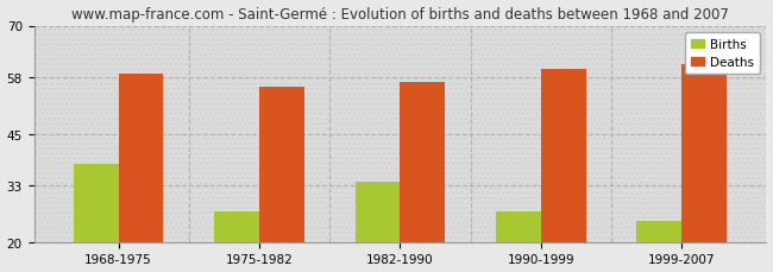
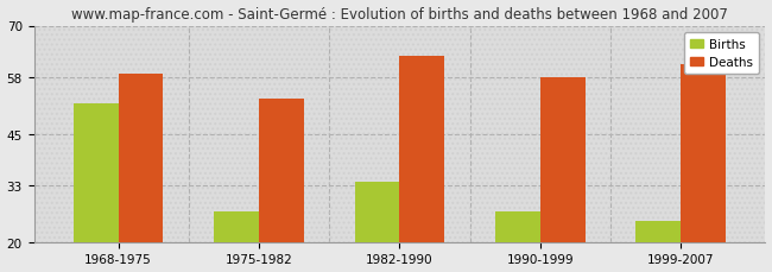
Births/1968-1975: 38 -> 52
Deaths/1975-1982: 56 -> 53
Deaths/1982-1990: 57 -> 63
Deaths/1990-1999: 60 -> 58
